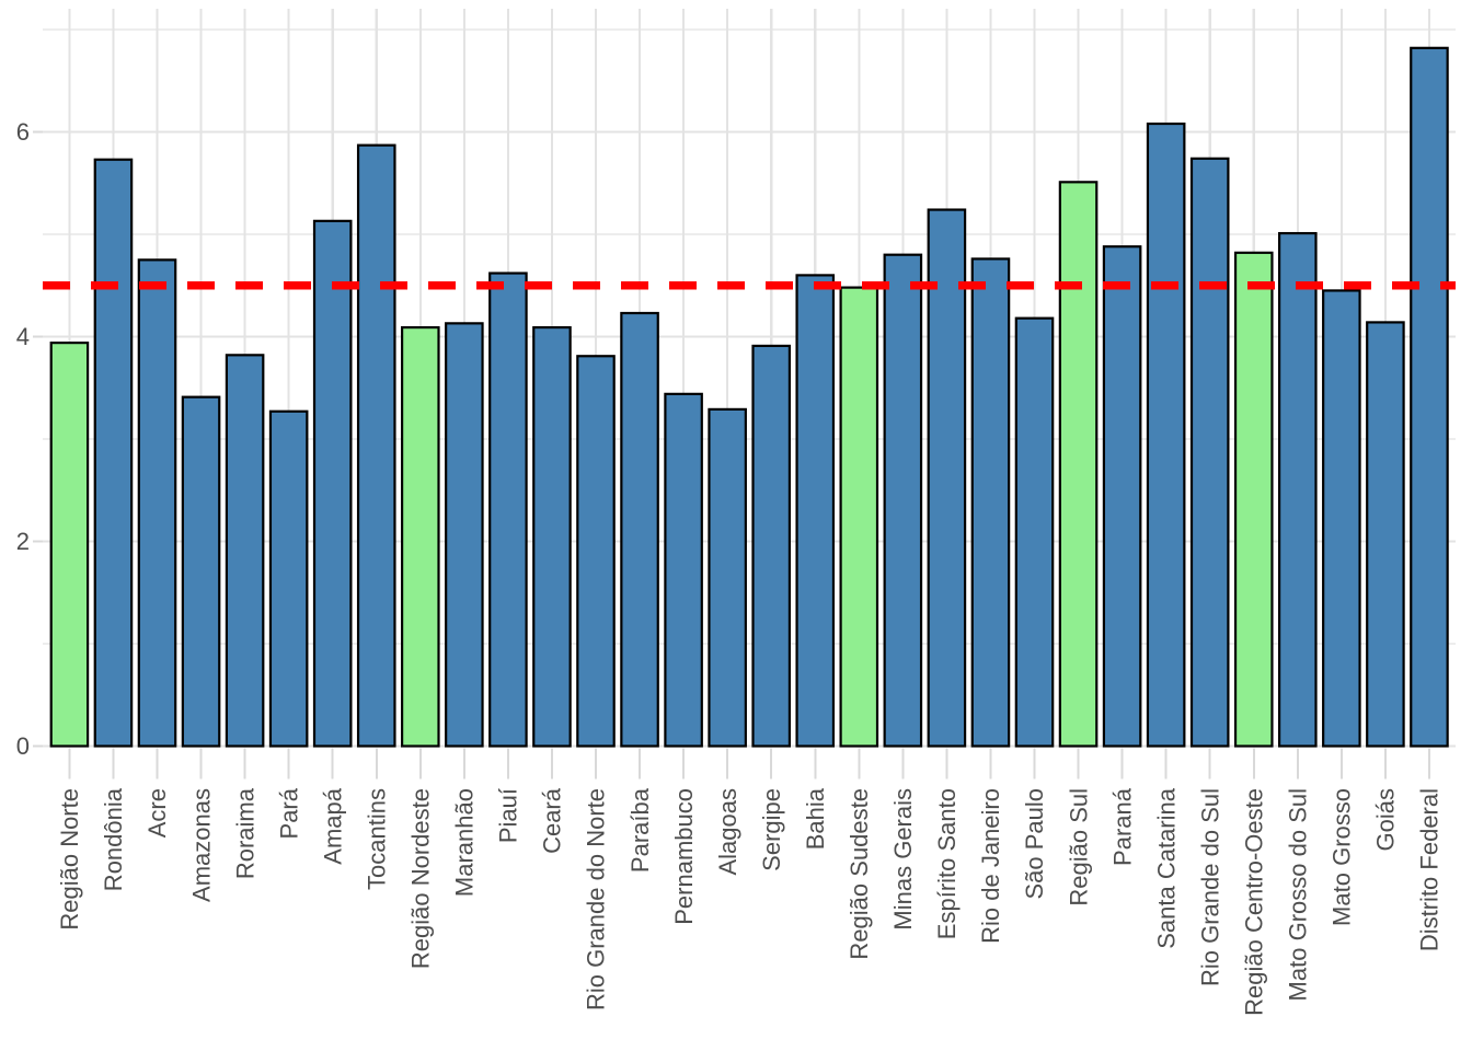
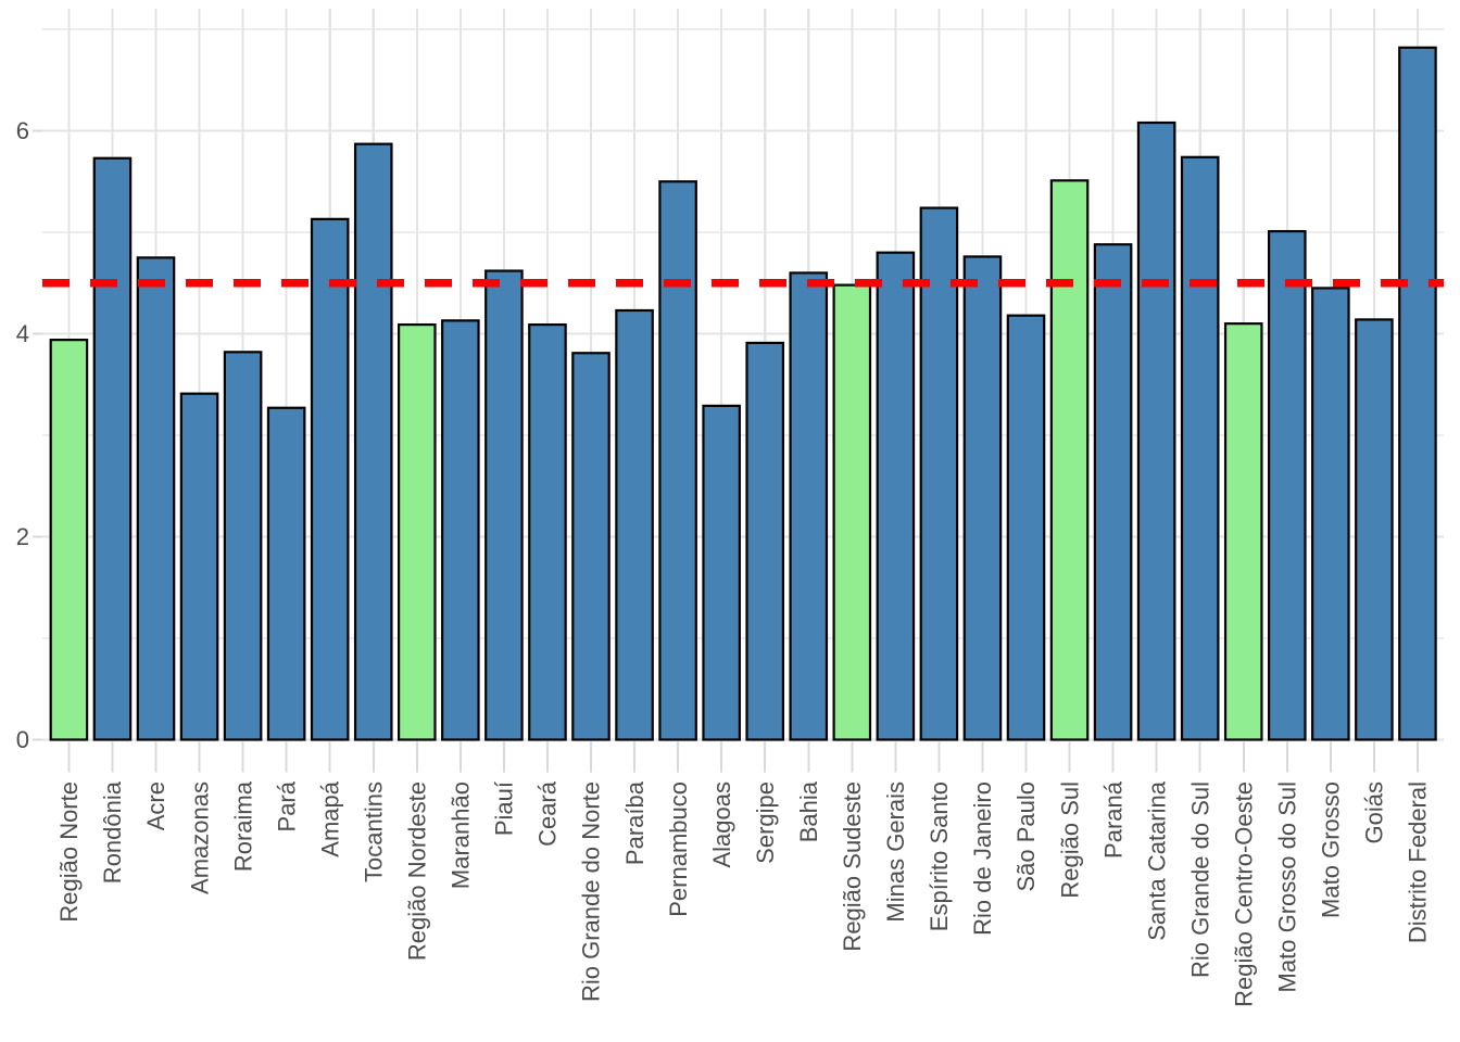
Pernambuco: 3.4 -> 5.5
Região Centro-Oeste: 4.8 -> 4.1
